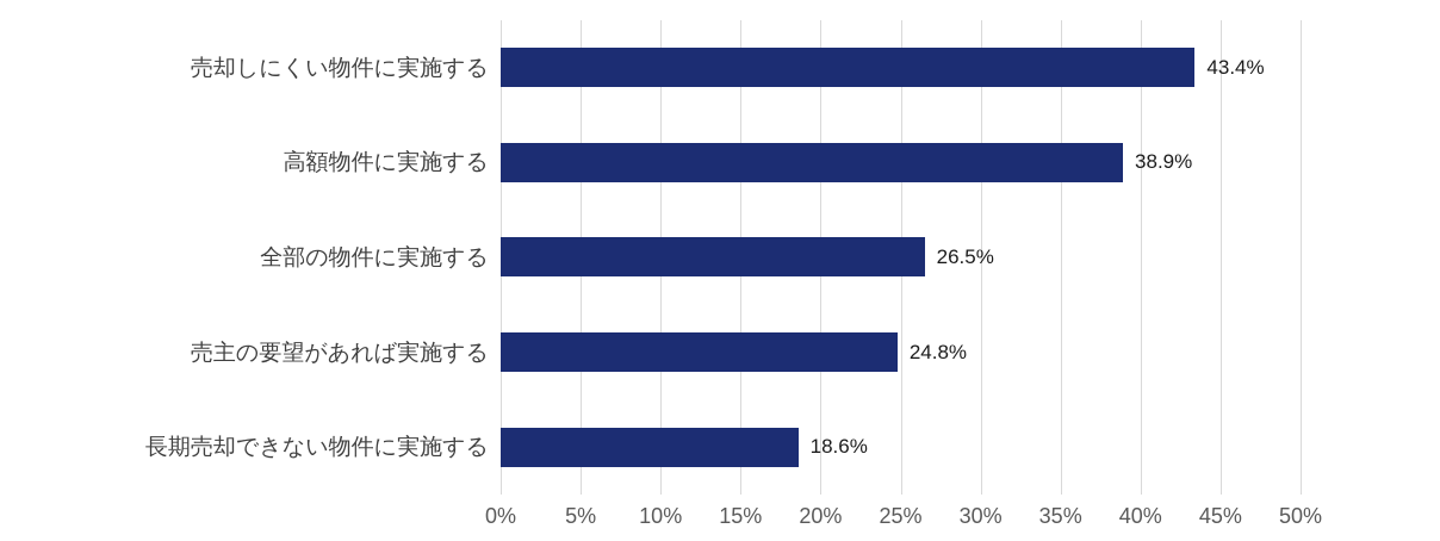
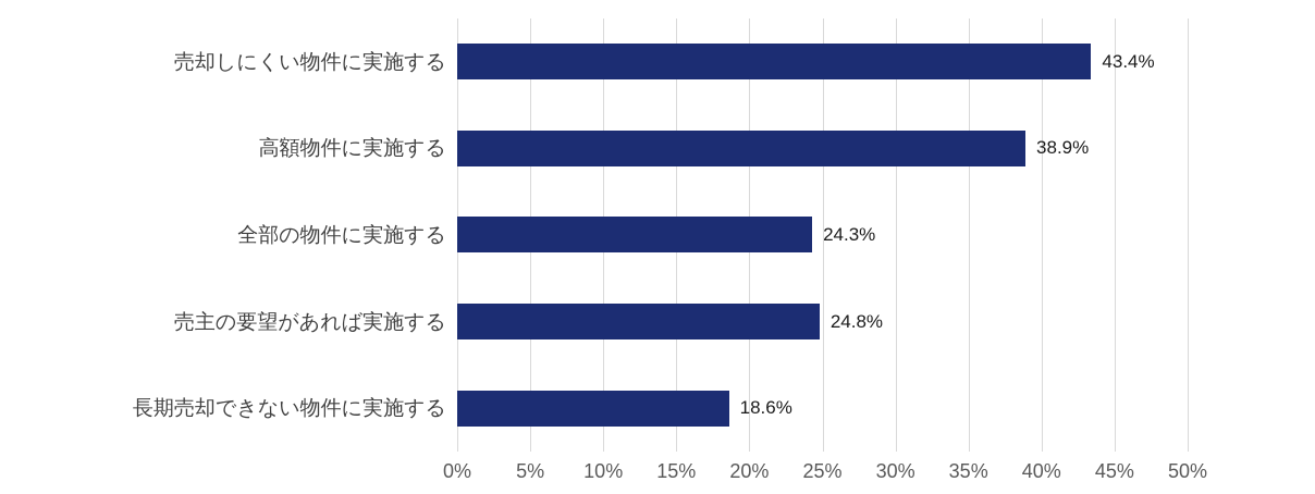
全部の物件に実施する: 26.5% -> 24.3%
